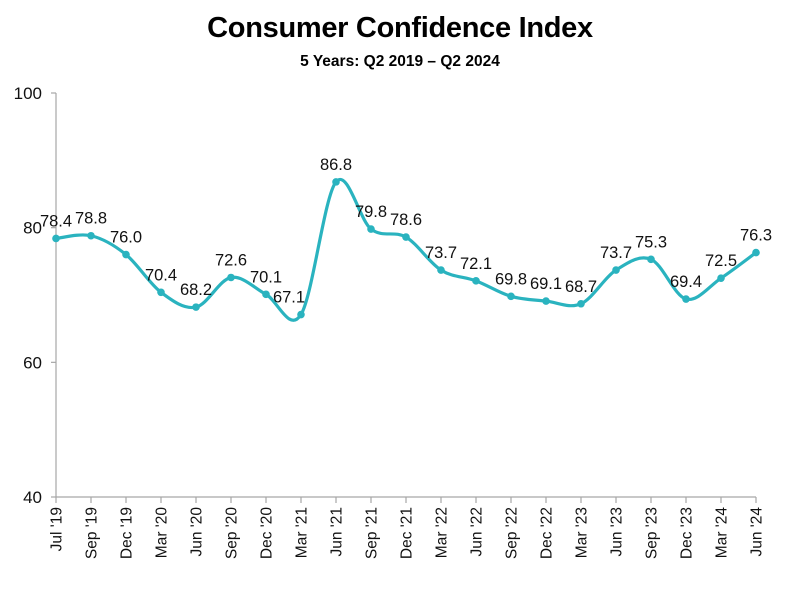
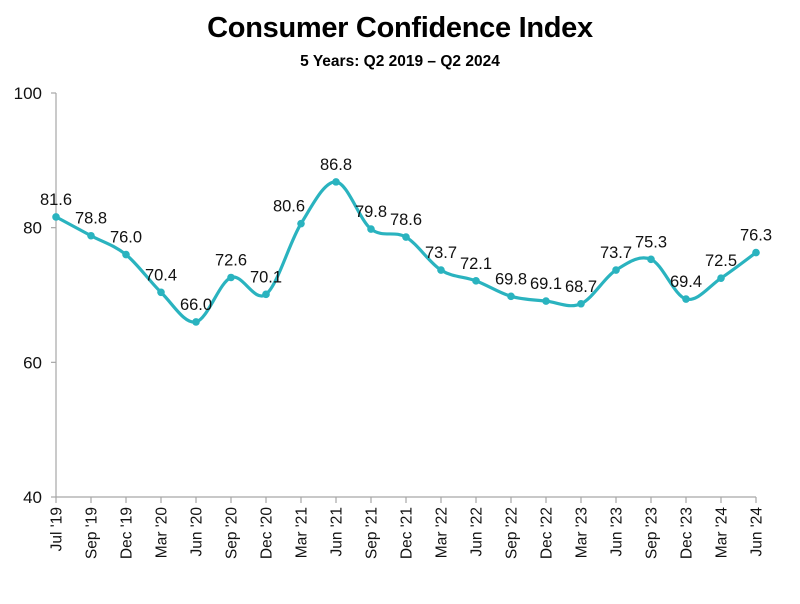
Jul '19: 78.4 -> 81.6
Jun '20: 68.2 -> 66.0
Mar '21: 67.1 -> 80.6
